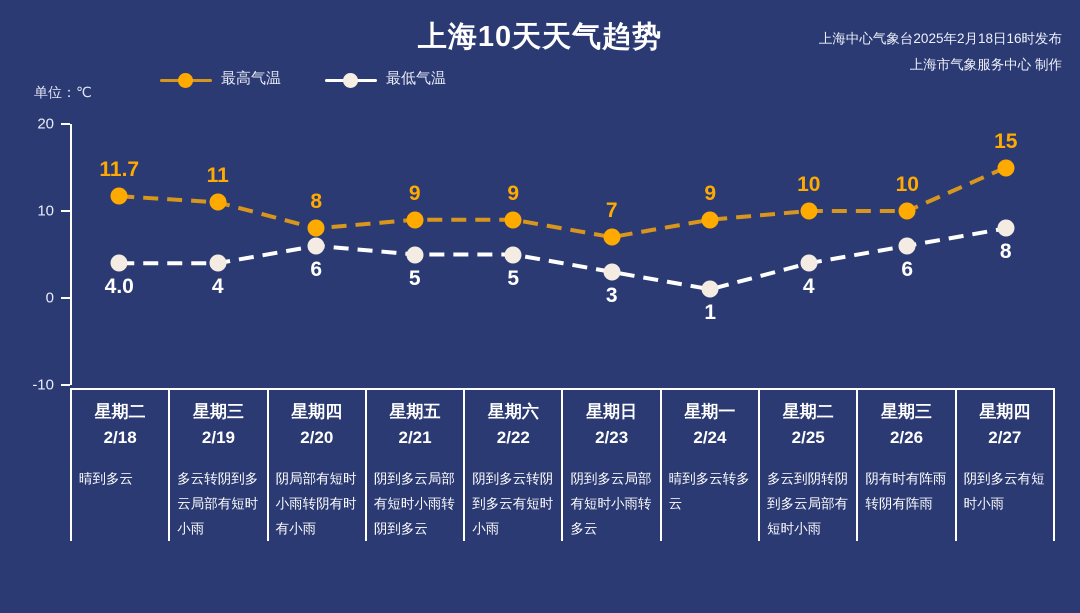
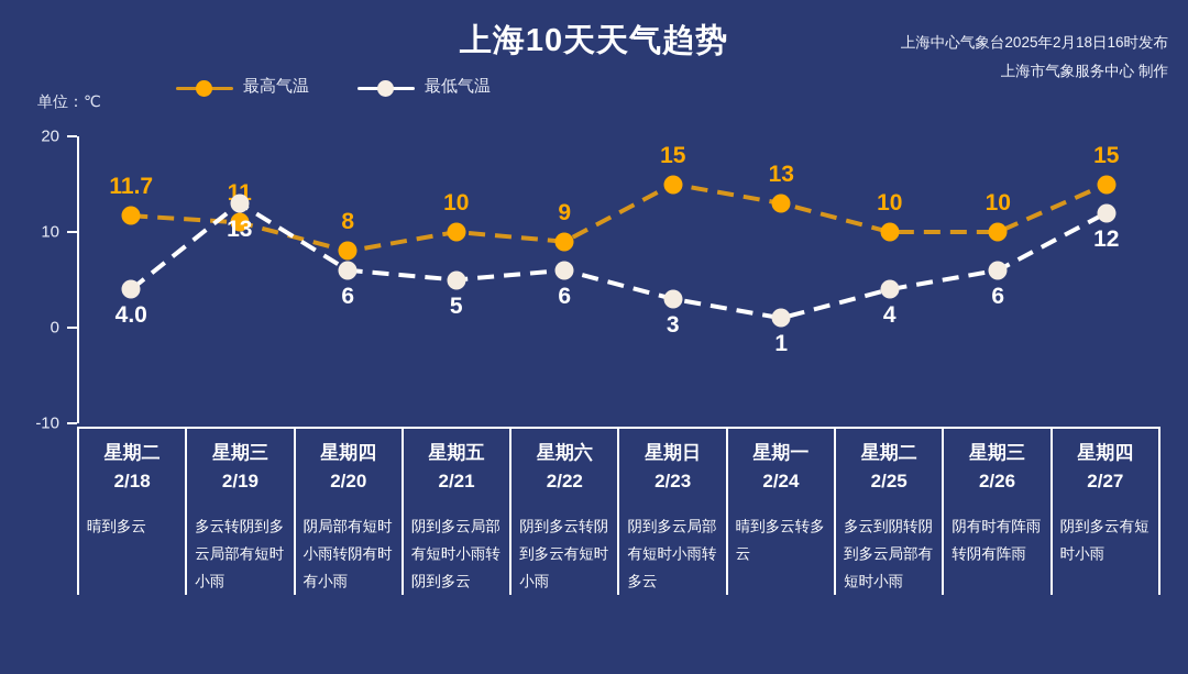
最低气温/2/19: 4 -> 13
最高气温/2/21: 9 -> 10
最低气温/2/22: 5 -> 6
最高气温/2/23: 7 -> 15
最高气温/2/24: 9 -> 13
最低气温/2/27: 8 -> 12
